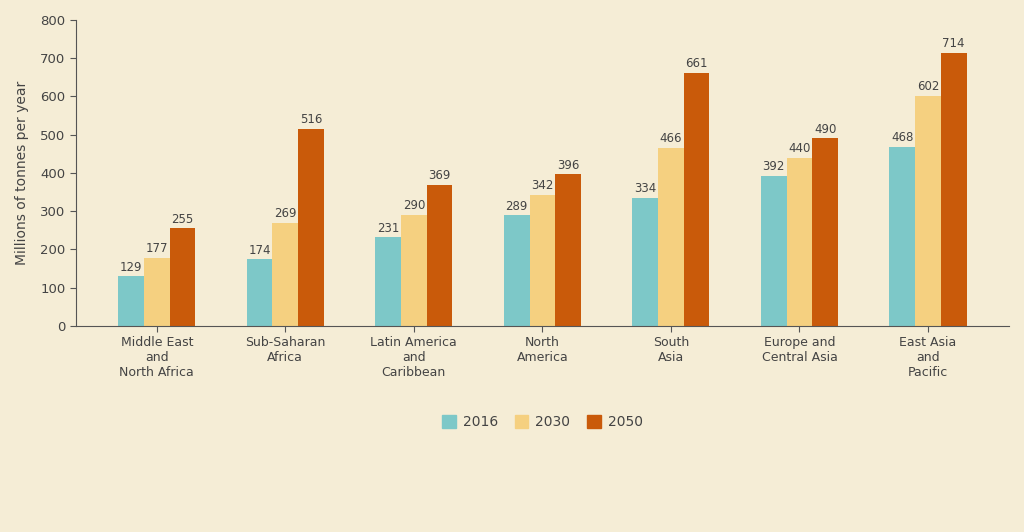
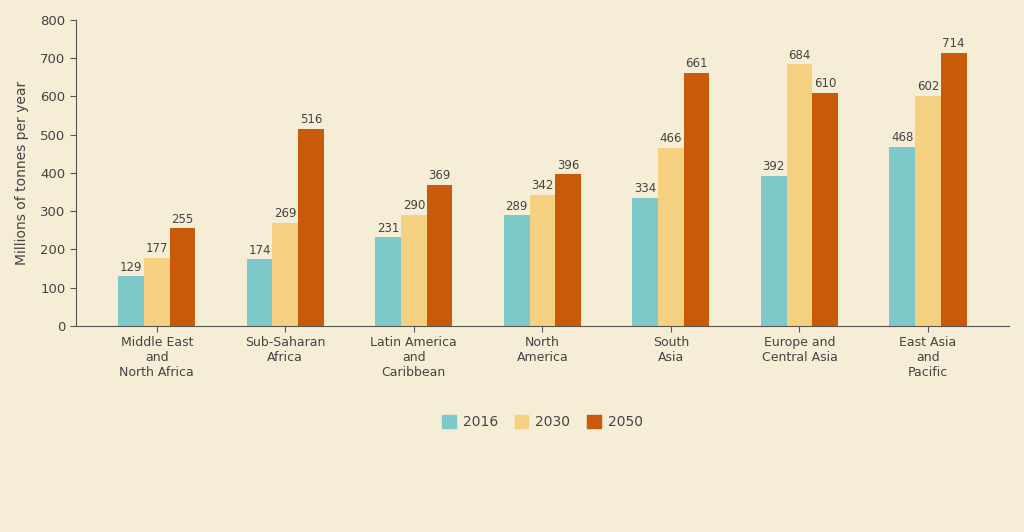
2030/Europe and Central Asia: 440 -> 684
2050/Europe and Central Asia: 490 -> 610
